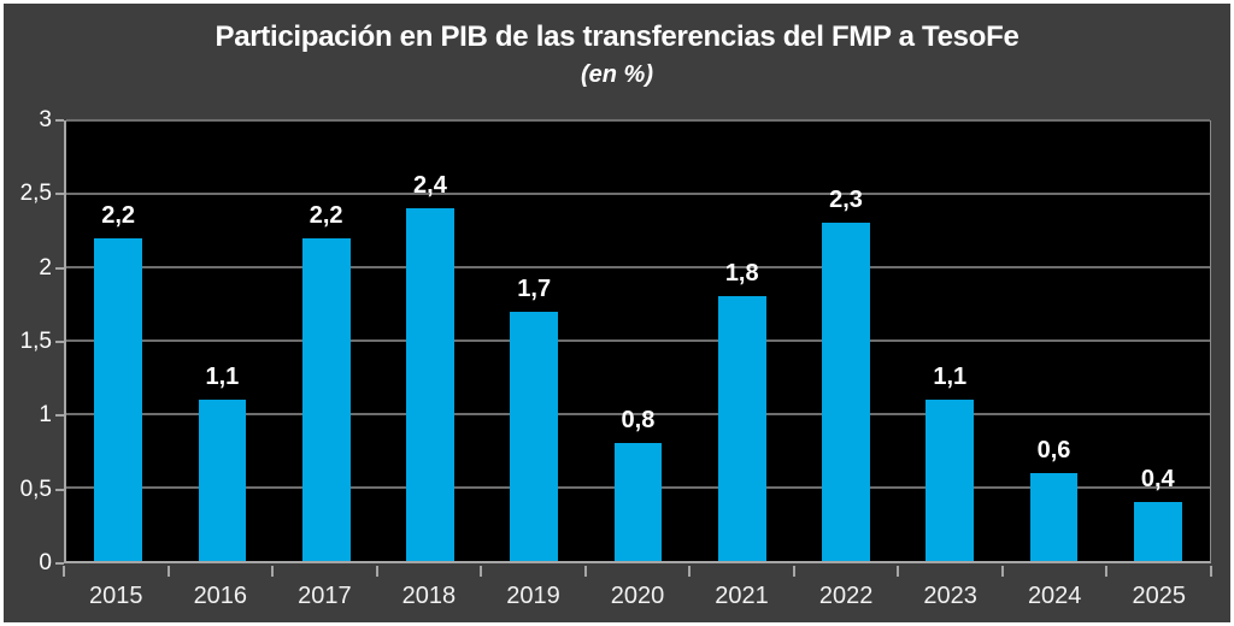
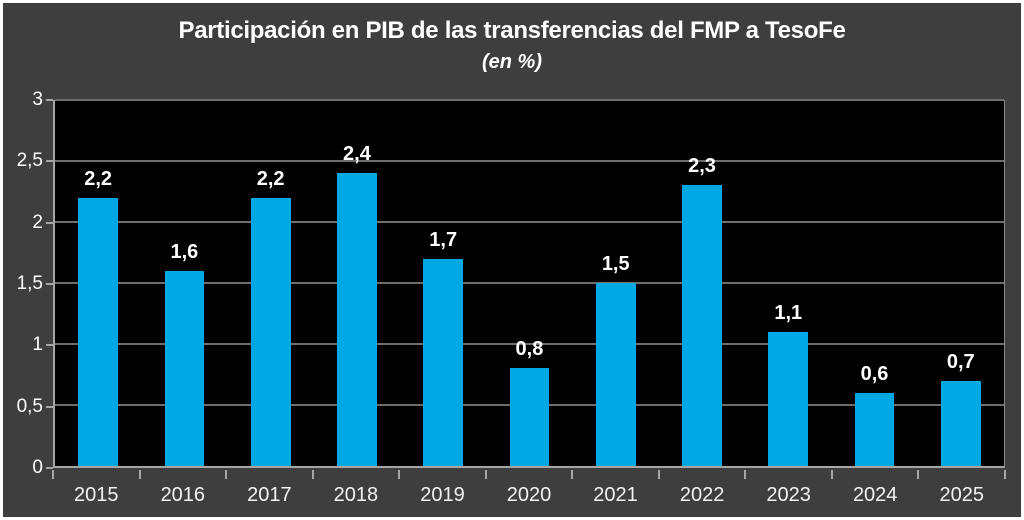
2016: 1,1 -> 1,6
2021: 1,8 -> 1,5
2025: 0,4 -> 0,7
